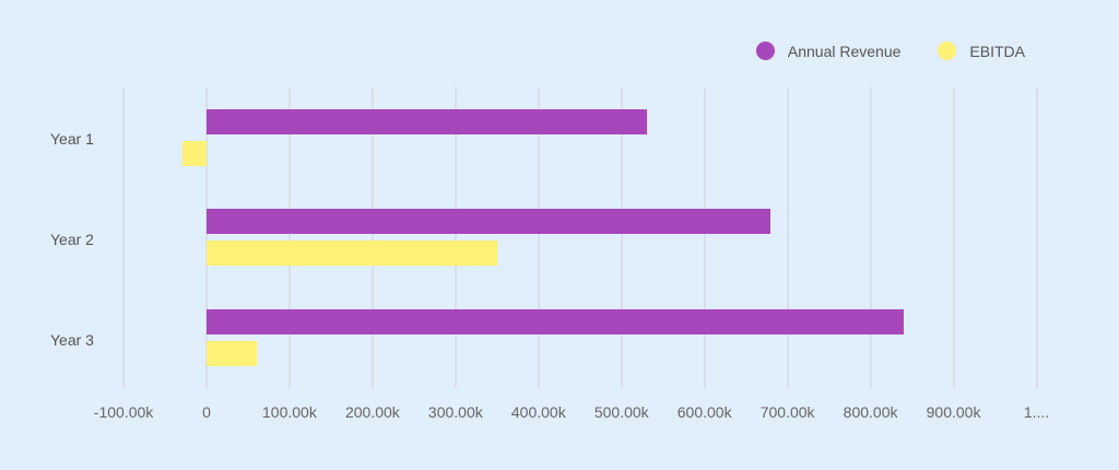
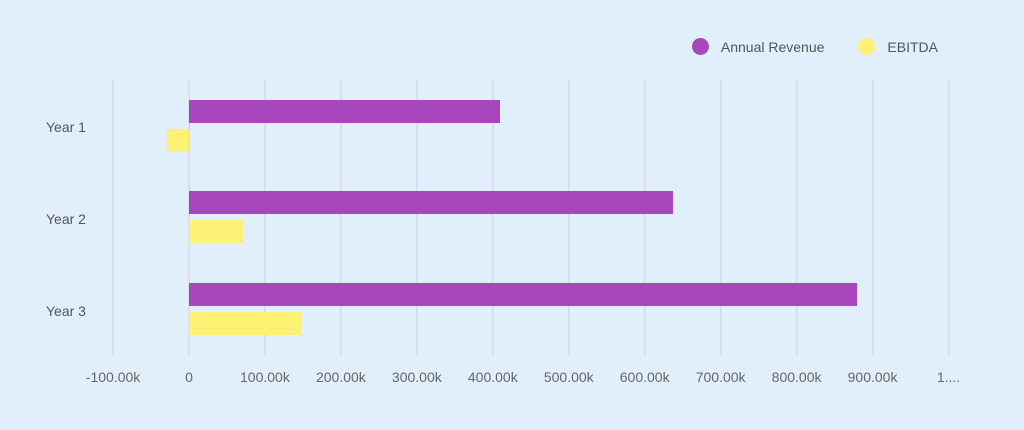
Annual Revenue/Year 1: 530k -> 410k
Annual Revenue/Year 2: 680k -> 640k
EBITDA/Year 2: 350k -> 70k
Annual Revenue/Year 3: 840k -> 880k
EBITDA/Year 3: 60k -> 150k
